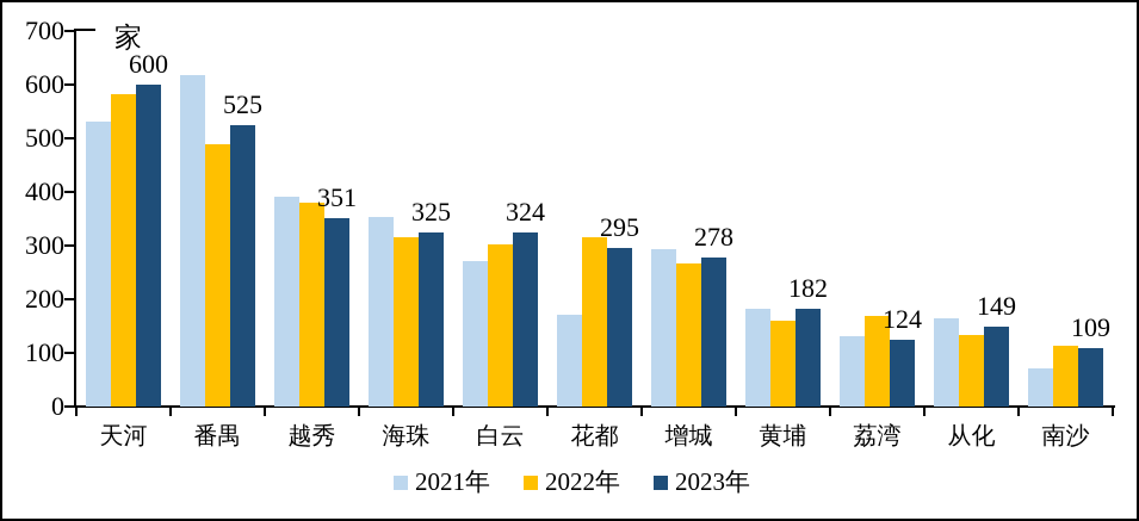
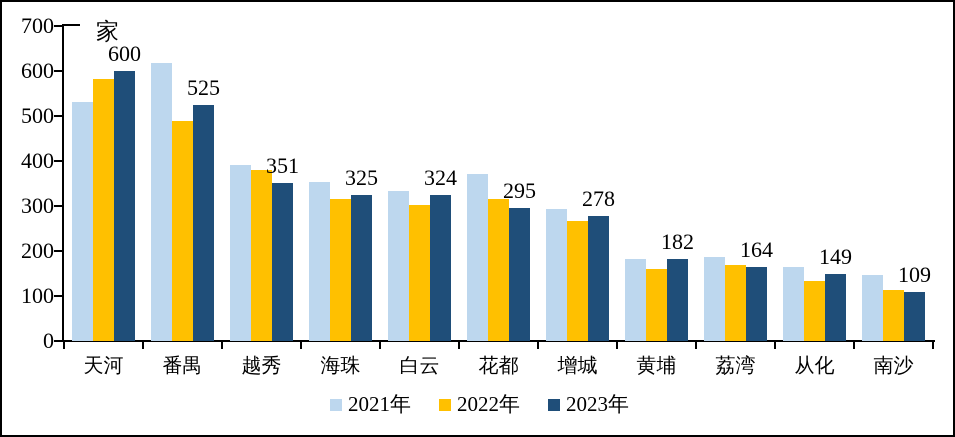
2021年/白云: 270 -> 330
2021年/花都: 170 -> 370
2021年/荔湾: 130 -> 190
2023年/荔湾: 124 -> 164
2021年/南沙: 70 -> 150
